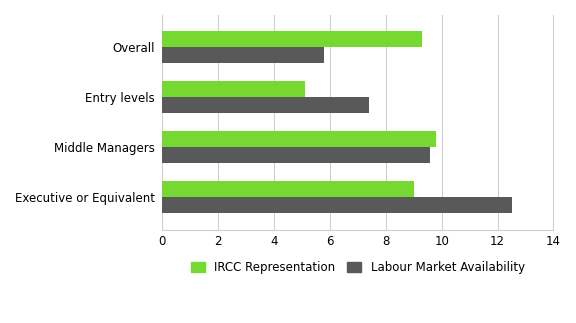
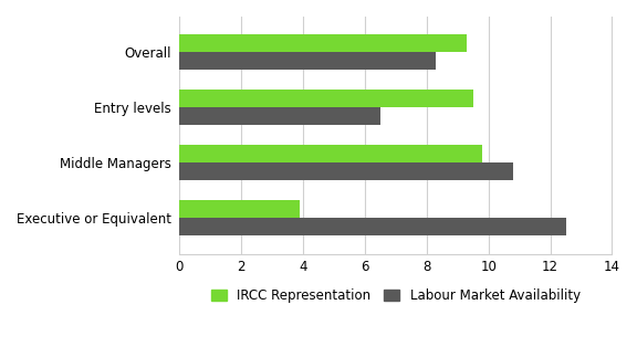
Labour Market Availability/Overall: 5.8 -> 8.3
IRCC Representation/Entry levels: 5.1 -> 9.5
Labour Market Availability/Entry levels: 7.4 -> 6.5
Labour Market Availability/Middle Managers: 9.6 -> 10.8
IRCC Representation/Executive or Equivalent: 9.0 -> 3.9
